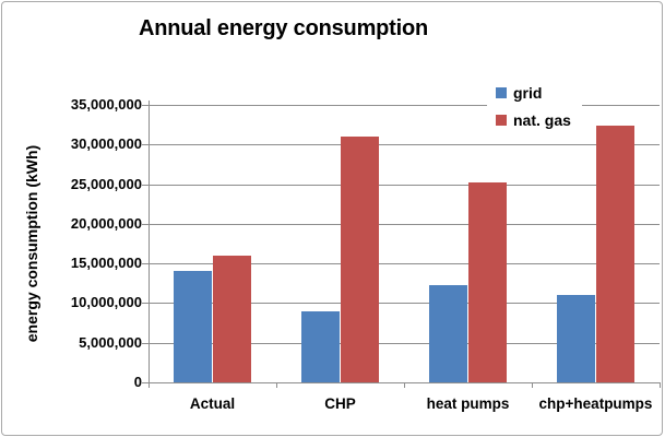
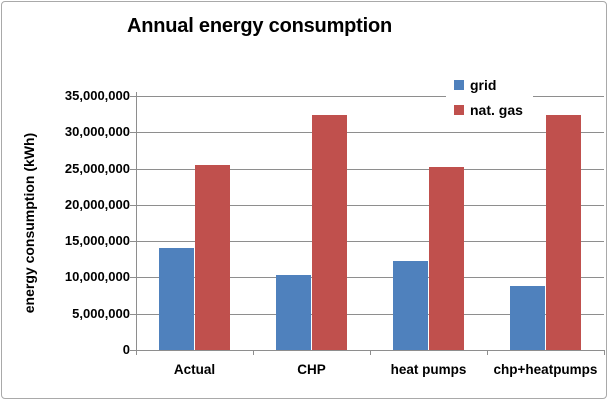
nat. gas/Actual: 16000000 -> 26000000
grid/CHP: 9000000 -> 10000000
nat. gas/CHP: 31000000 -> 32000000
grid/chp+heatpumps: 11000000 -> 9000000
